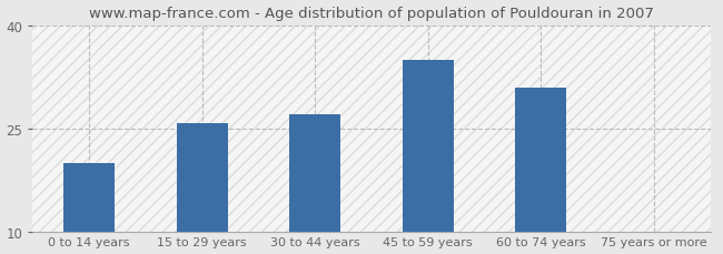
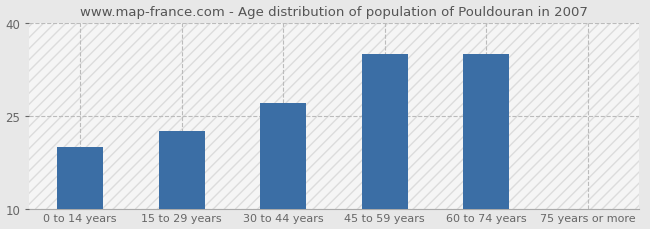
15 to 29 years: 25.8 -> 22.5
60 to 74 years: 31.0 -> 35.0
